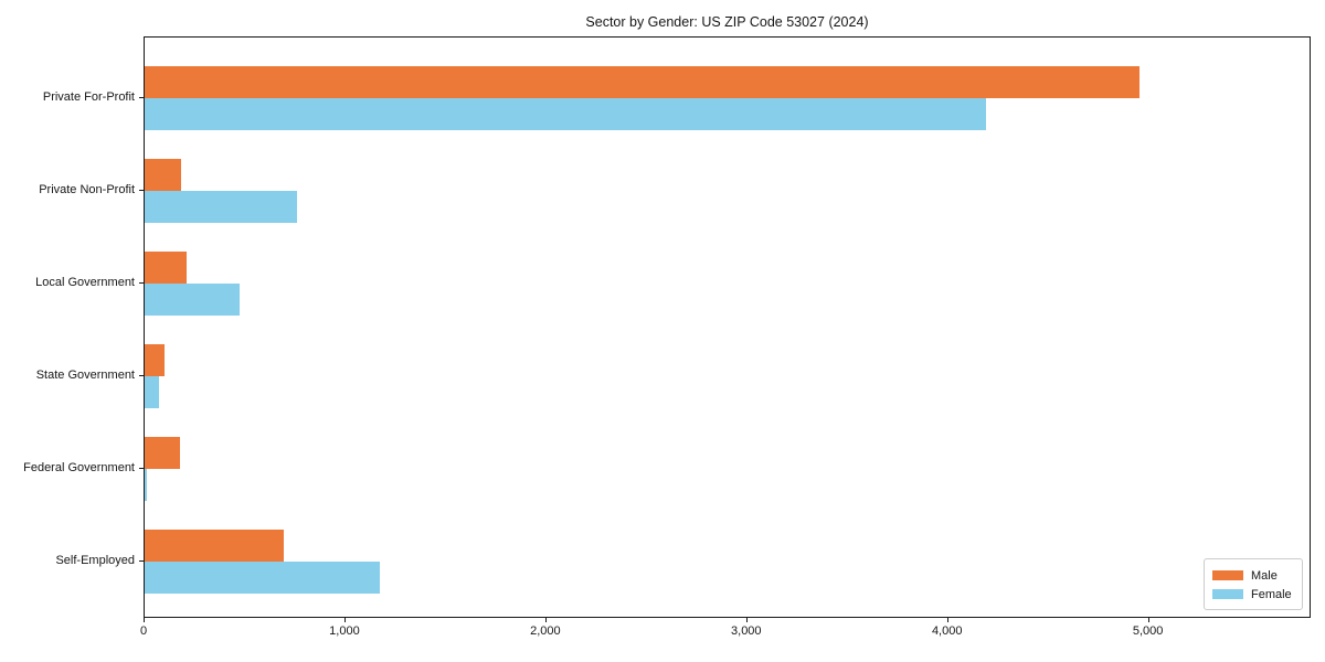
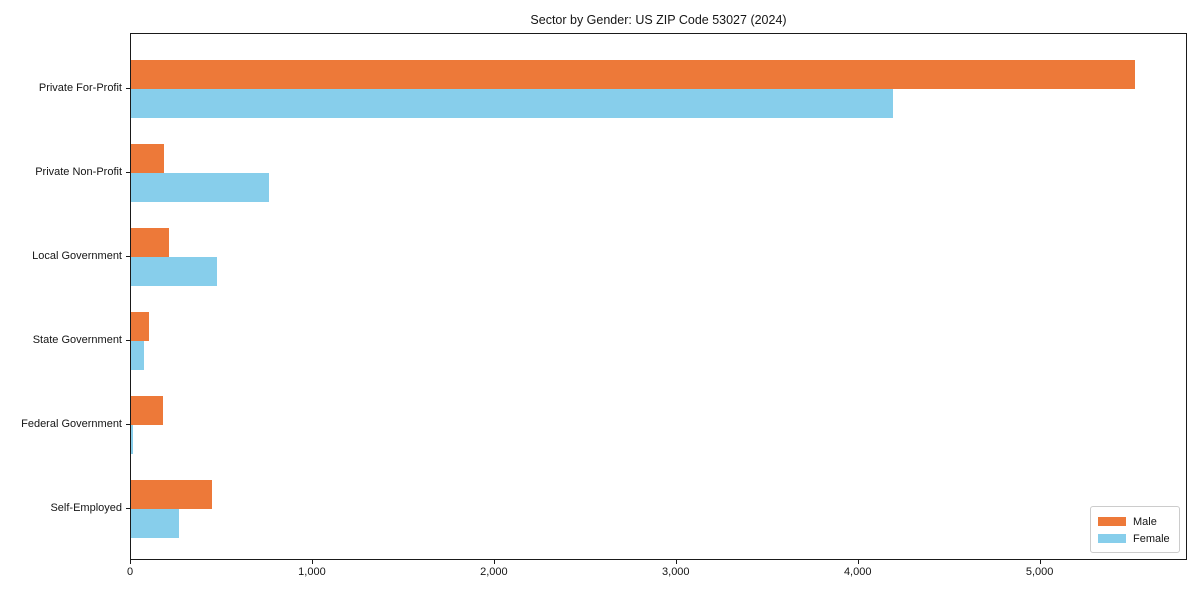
Male/Private For-Profit: 4950 -> 5520
Male/Self-Employed: 690 -> 440
Female/Self-Employed: 1170 -> 260
